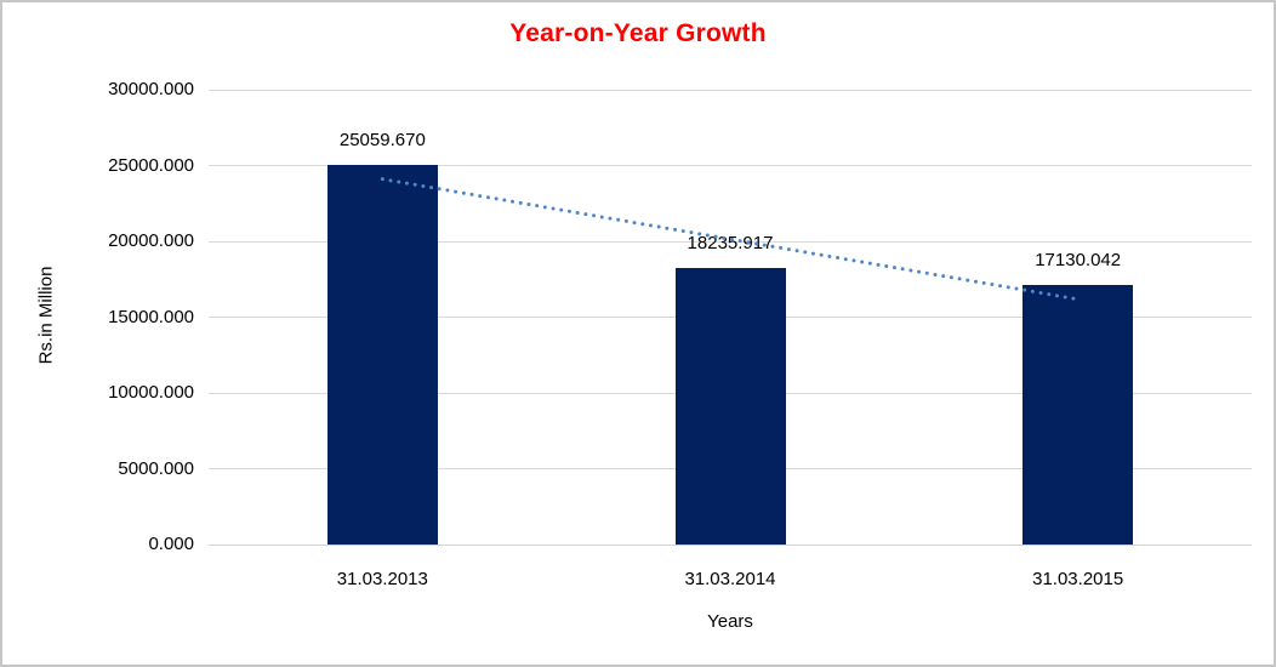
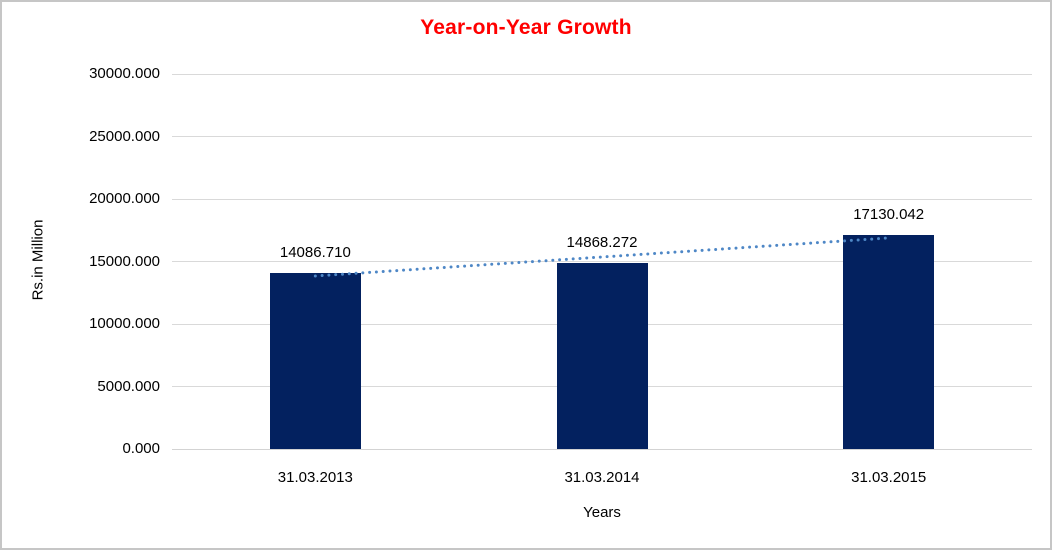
31.03.2013: 25059.670 -> 14086.710
31.03.2014: 18235.917 -> 14868.272
